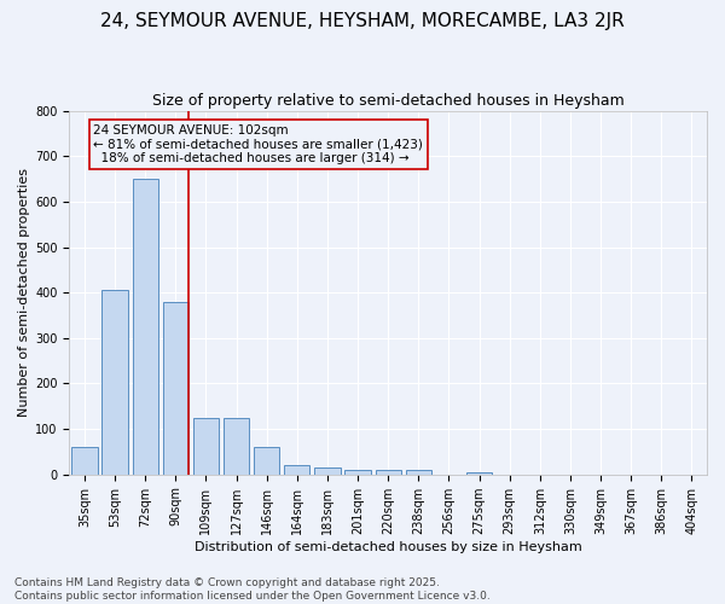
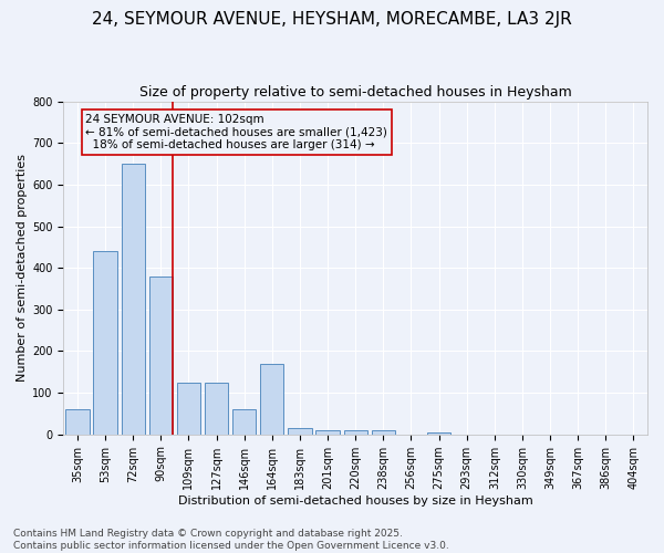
53sqm: 405 -> 440
164sqm: 20 -> 170
